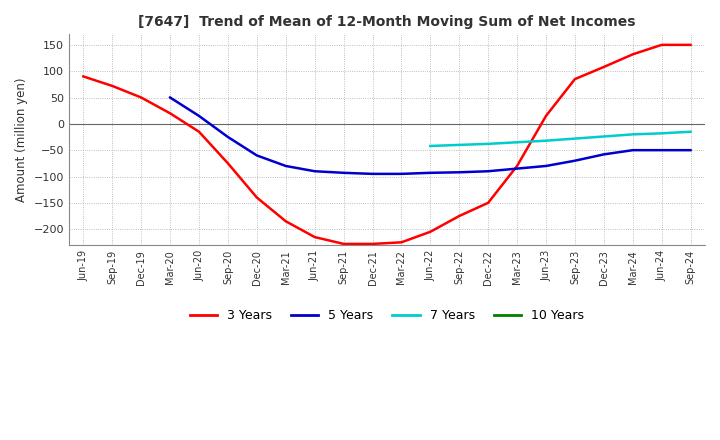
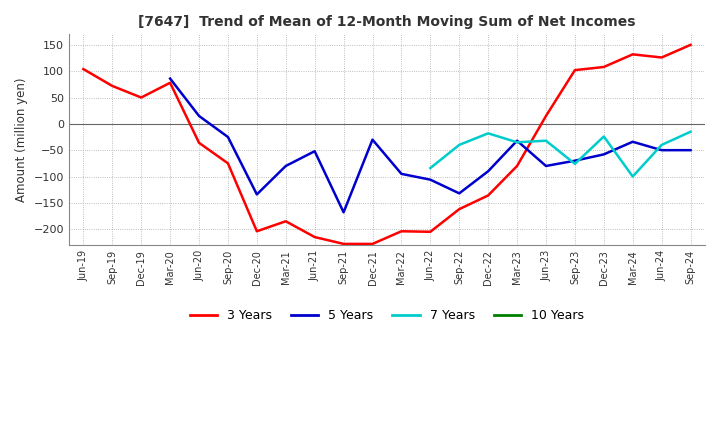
3 Years/Jun-19: 90 -> 104
3 Years/Mar-20: 20 -> 78
5 Years/Mar-20: 50 -> 86
3 Years/Jun-20: -15 -> -36
3 Years/Dec-20: -140 -> -204
5 Years/Dec-20: -60 -> -134
5 Years/Jun-21: -90 -> -52
5 Years/Sep-21: -93 -> -168
5 Years/Dec-21: -95 -> -30
3 Years/Mar-22: -225 -> -204
5 Years/Jun-22: -93 -> -106
7 Years/Jun-22: -42 -> -84
3 Years/Sep-22: -175 -> -162
5 Years/Sep-22: -92 -> -132
3 Years/Dec-22: -150 -> -136
7 Years/Dec-22: -38 -> -18
5 Years/Mar-23: -85 -> -32
3 Years/Sep-23: 85 -> 102
7 Years/Sep-23: -28 -> -76
5 Years/Mar-24: -50 -> -34
7 Years/Mar-24: -20 -> -100
3 Years/Jun-24: 150 -> 126
7 Years/Jun-24: -18 -> -40
